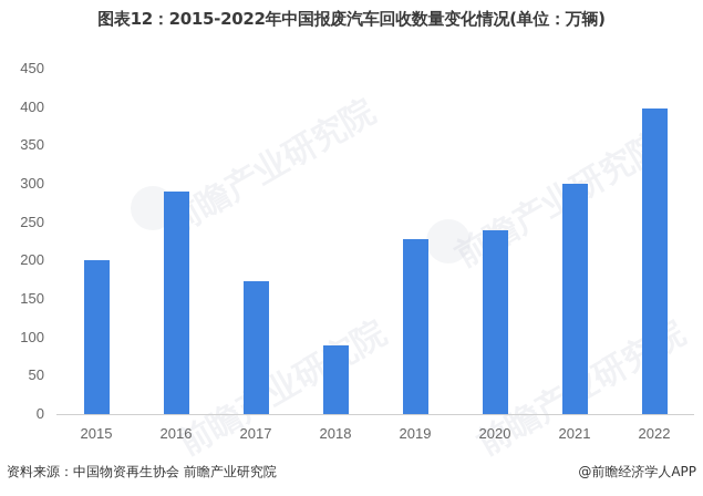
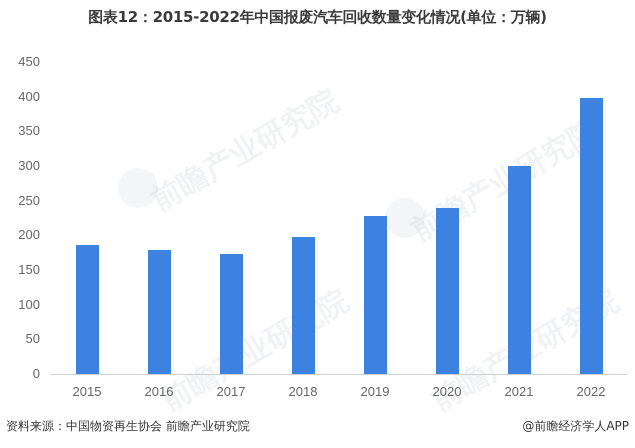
2015: 200 -> 190
2016: 290 -> 180
2018: 90 -> 200
